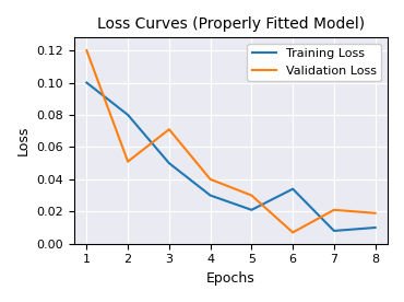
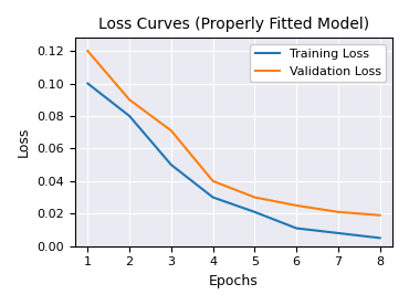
Validation Loss/2: 0.051 -> 0.090
Training Loss/6: 0.034 -> 0.011
Validation Loss/6: 0.007 -> 0.025
Training Loss/8: 0.010 -> 0.005
